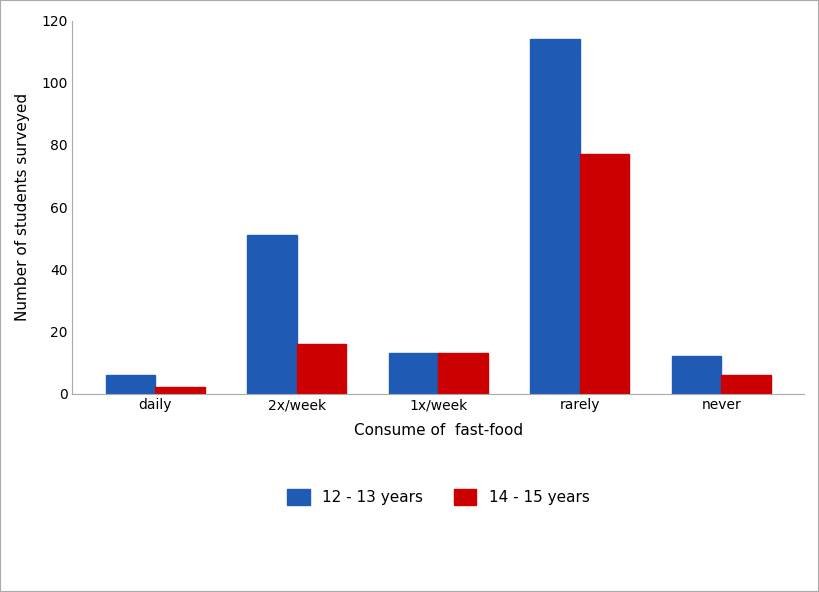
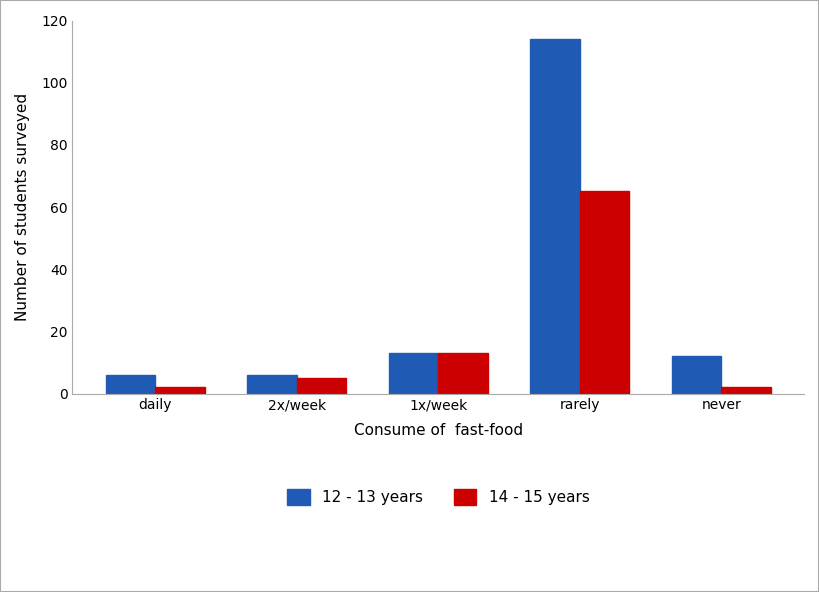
12 - 13 years/2x/week: 51 -> 6
14 - 15 years/2x/week: 16 -> 5
14 - 15 years/rarely: 77 -> 65
14 - 15 years/never: 6 -> 2
